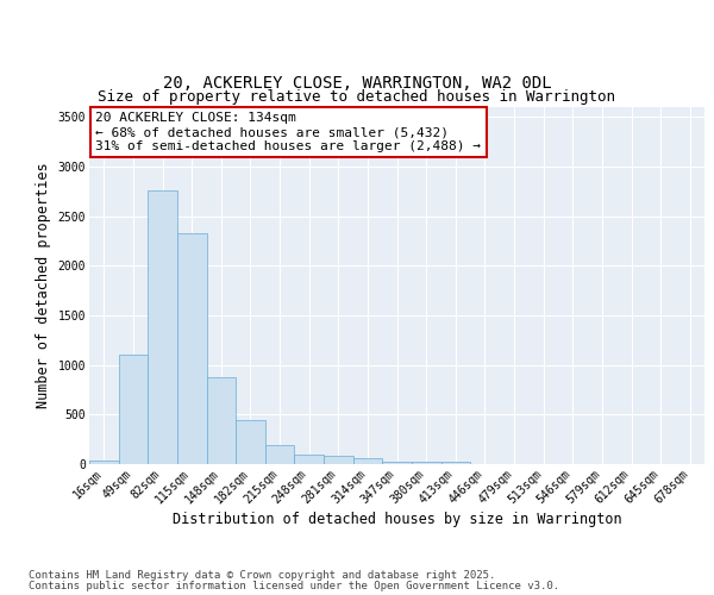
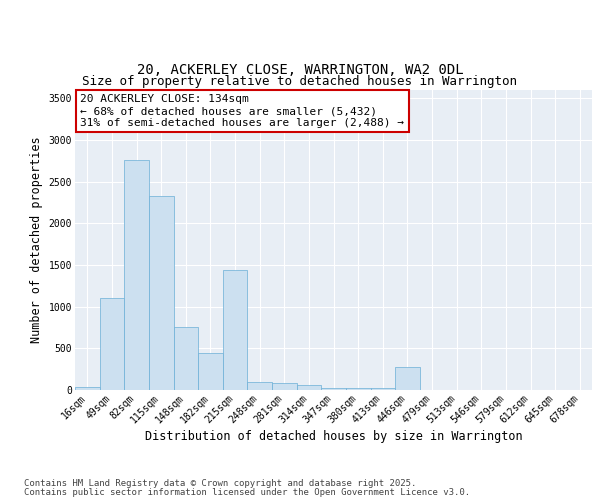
148sqm: 880 -> 760
215sqm: 200 -> 1440
446sqm: 0 -> 280
